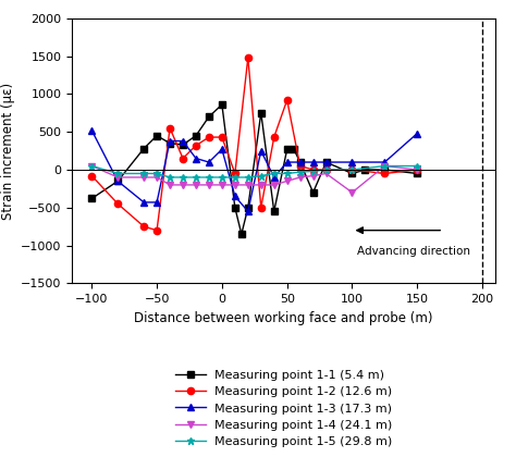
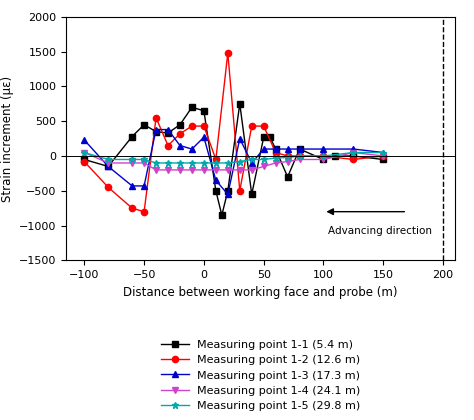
Measuring point 1-1 (5.4 m)/−100: -380 -> -50
Measuring point 1-3 (17.3 m)/−100: 520 -> 230
Measuring point 1-1 (5.4 m)/0: 860 -> 650
Measuring point 1-2 (12.6 m)/50: 920 -> 430
Measuring point 1-4 (24.1 m)/100: -300 -> -50
Measuring point 1-3 (17.3 m)/150: 480 -> 50
